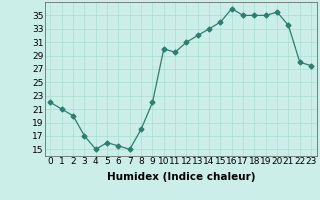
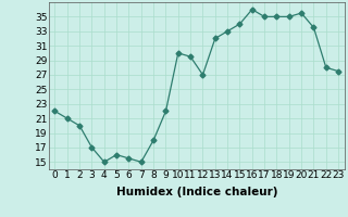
12: 31.0 -> 27.0
